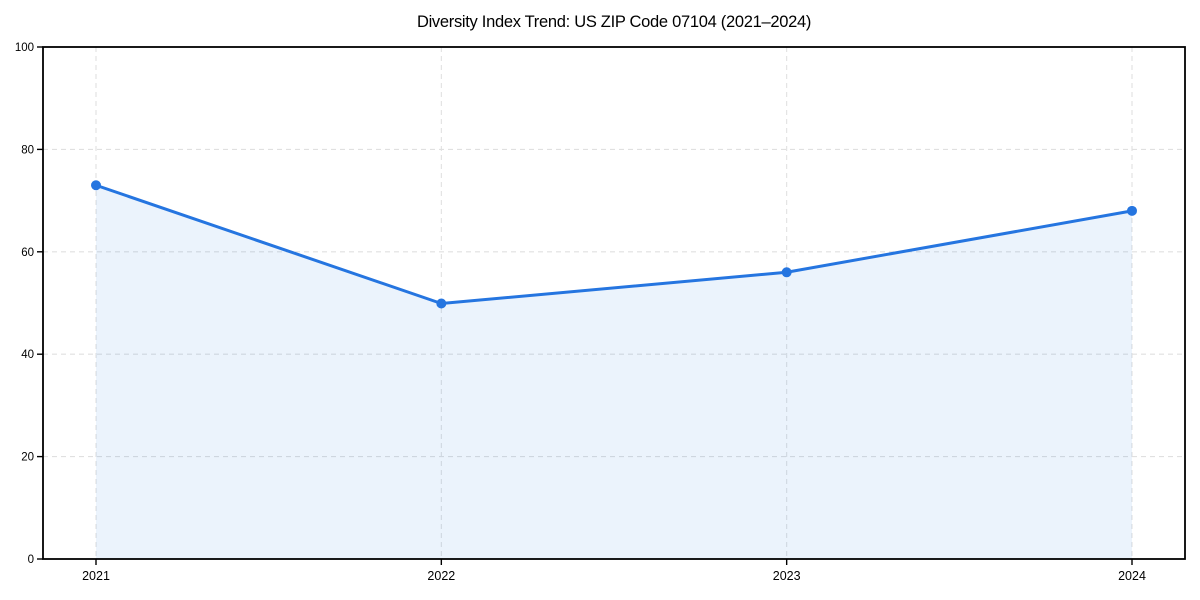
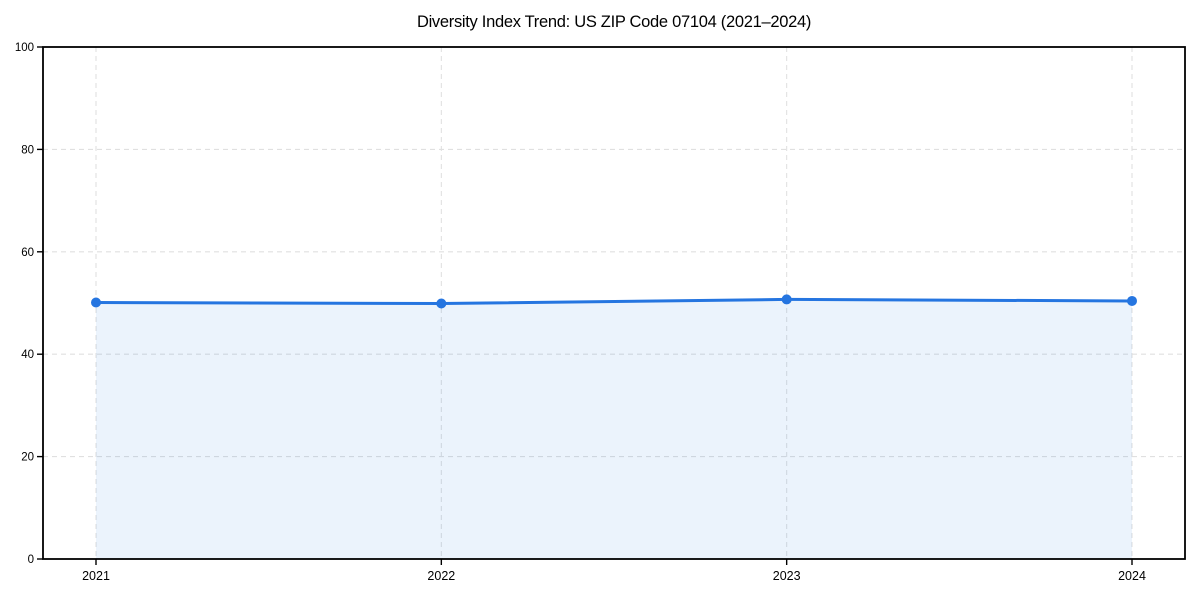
2021: 73 -> 50
2023: 56 -> 51
2024: 68 -> 50
